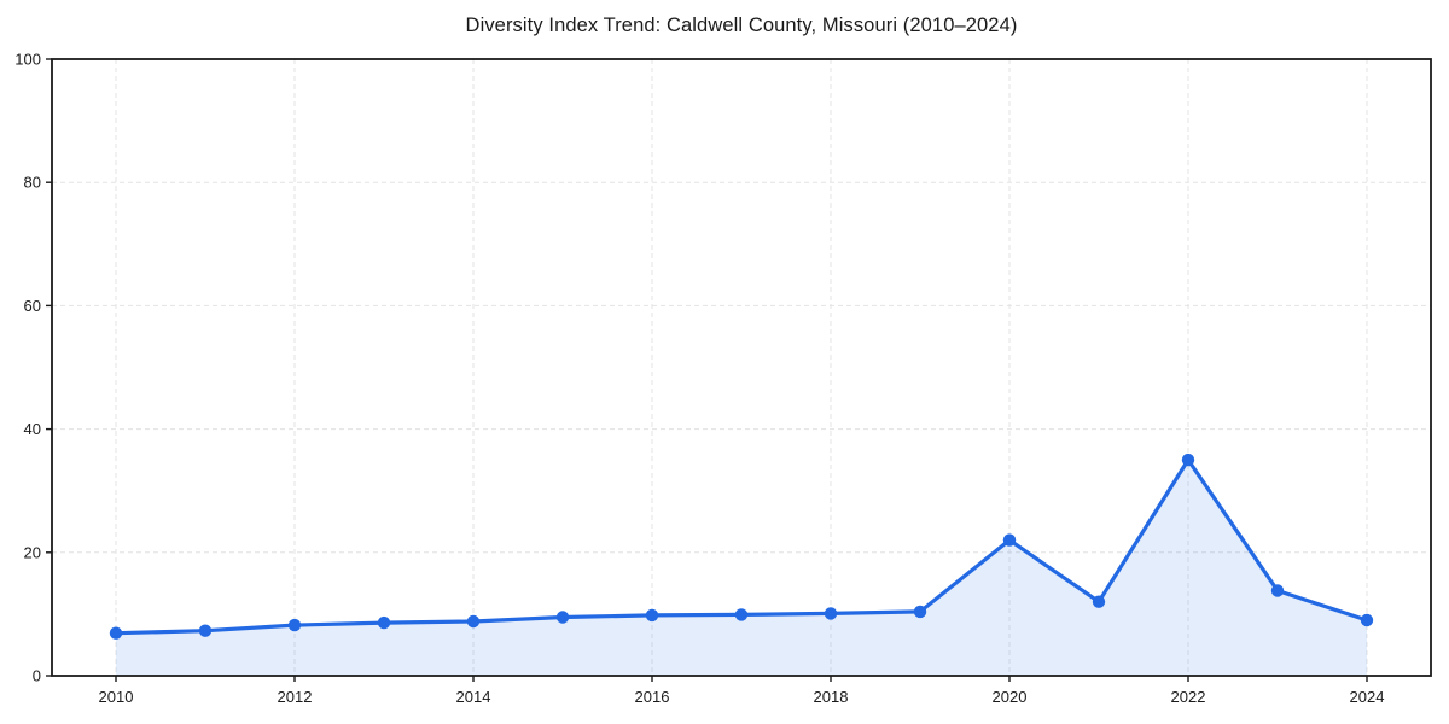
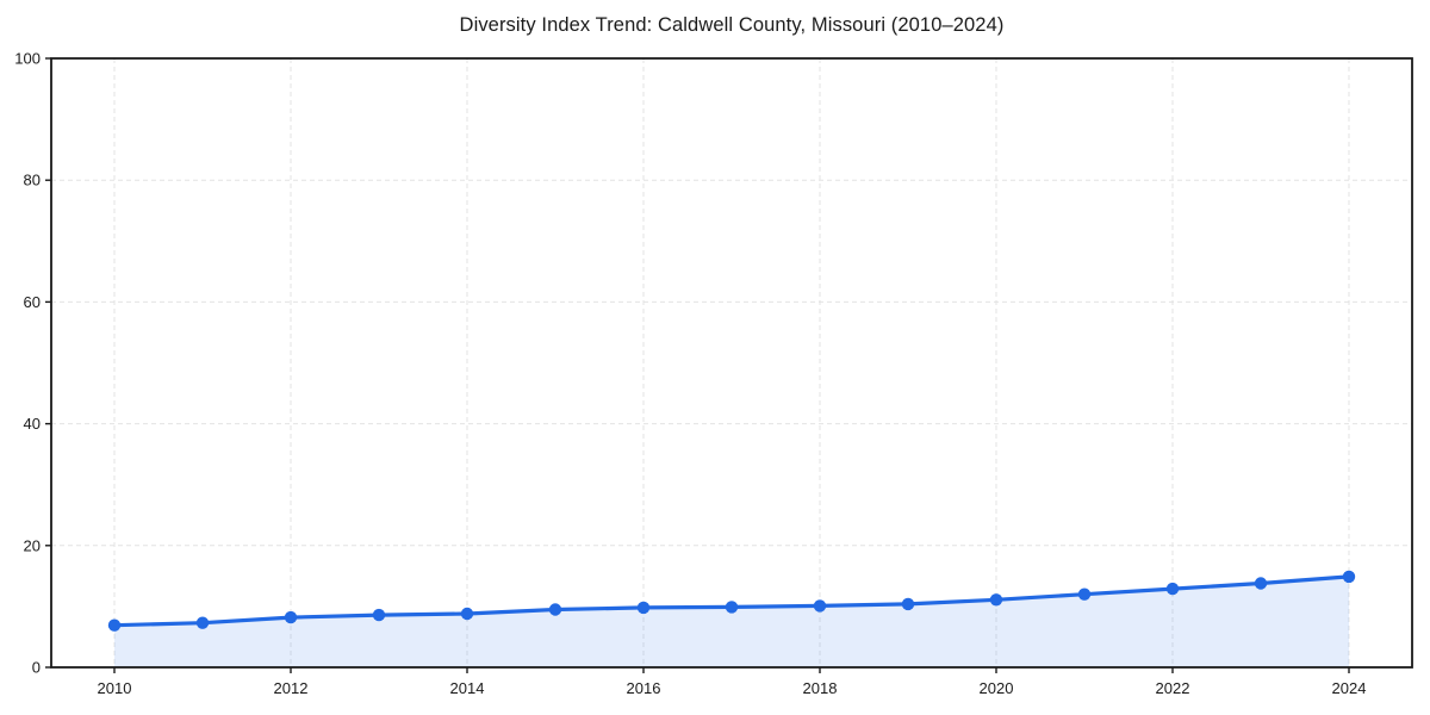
2020: 22 -> 11
2022: 35 -> 13
2024: 9 -> 15
